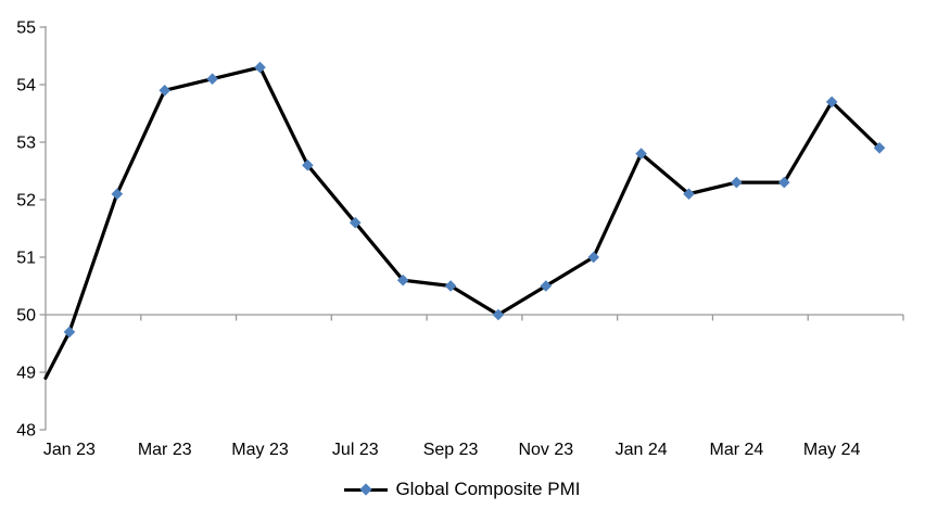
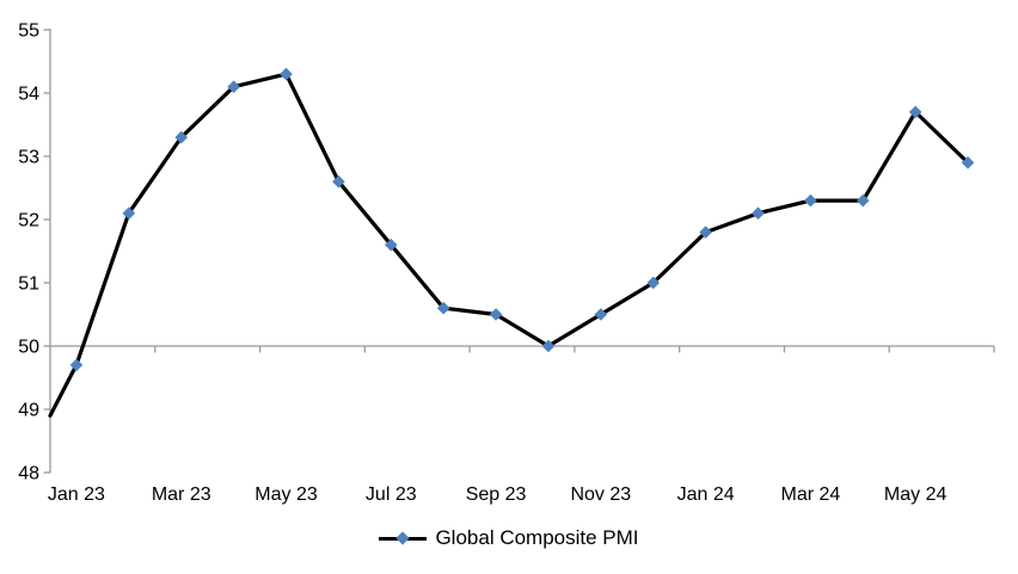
Mar 23: 53.9 -> 53.3
Jan 24: 52.8 -> 51.8
